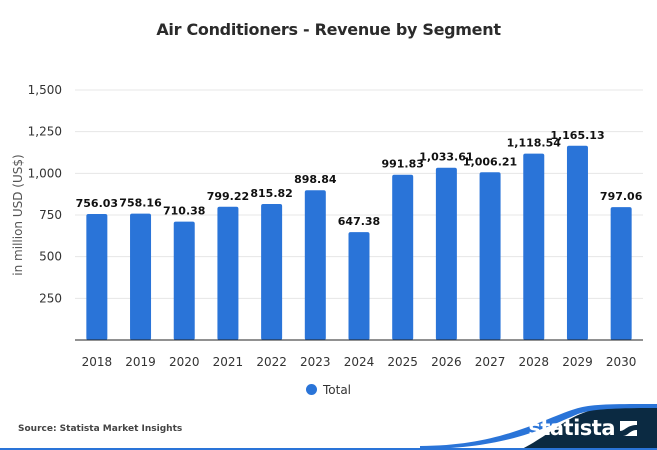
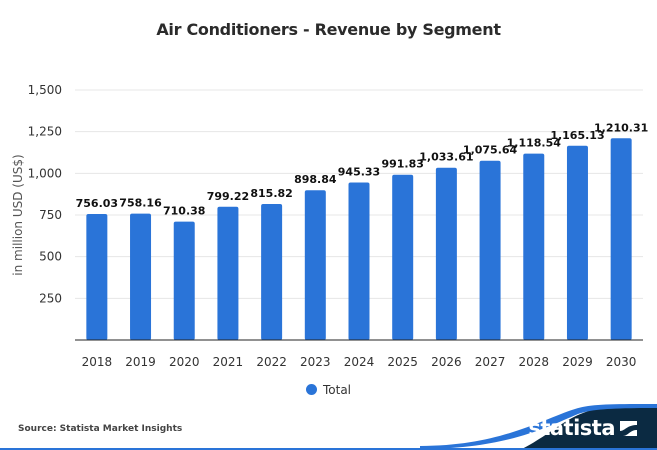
2024: 647.38 -> 945.33
2027: 1,006.21 -> 1,075.64
2030: 797.06 -> 1,210.31
